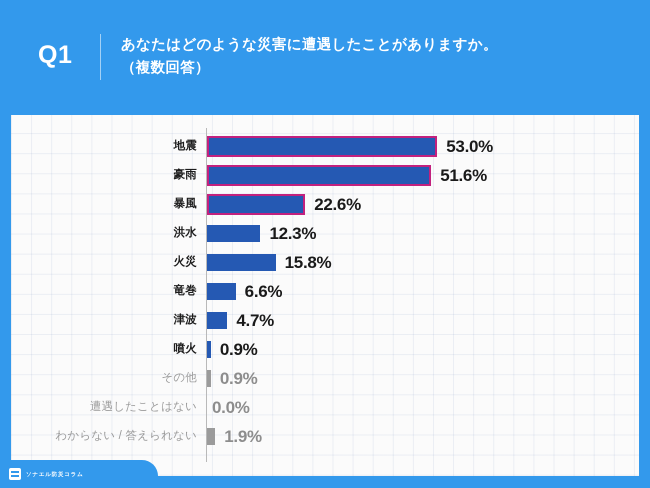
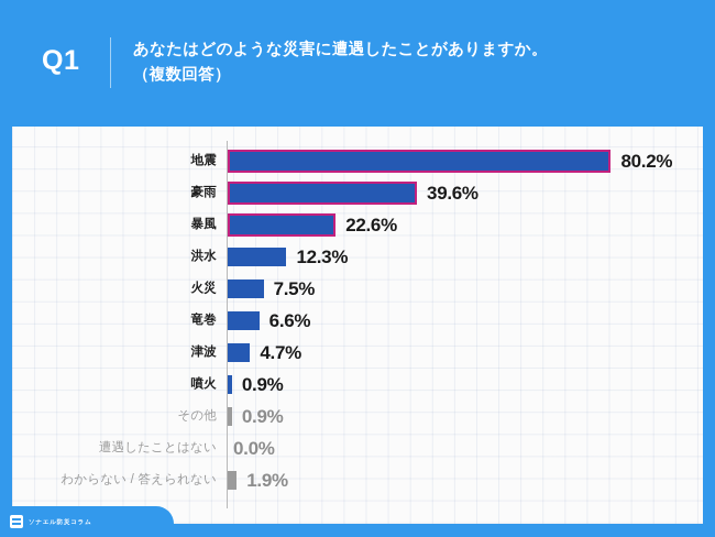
地震: 53.0% -> 80.2%
豪雨: 51.6% -> 39.6%
火災: 15.8% -> 7.5%
